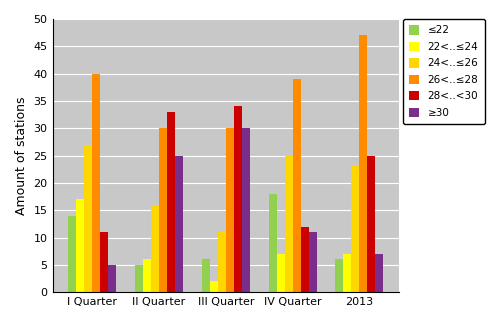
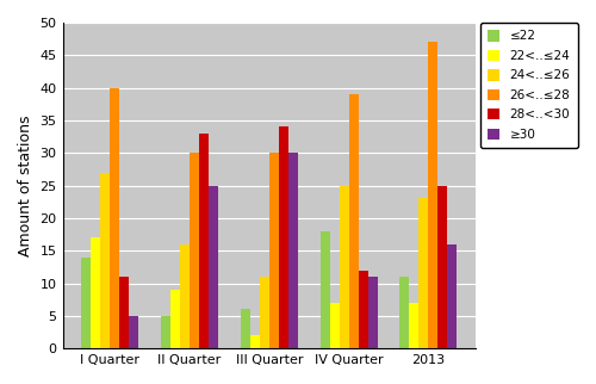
22<..≤24/II Quarter: 6 -> 9
≤22/2013: 6 -> 11
≥30/2013: 7 -> 16
